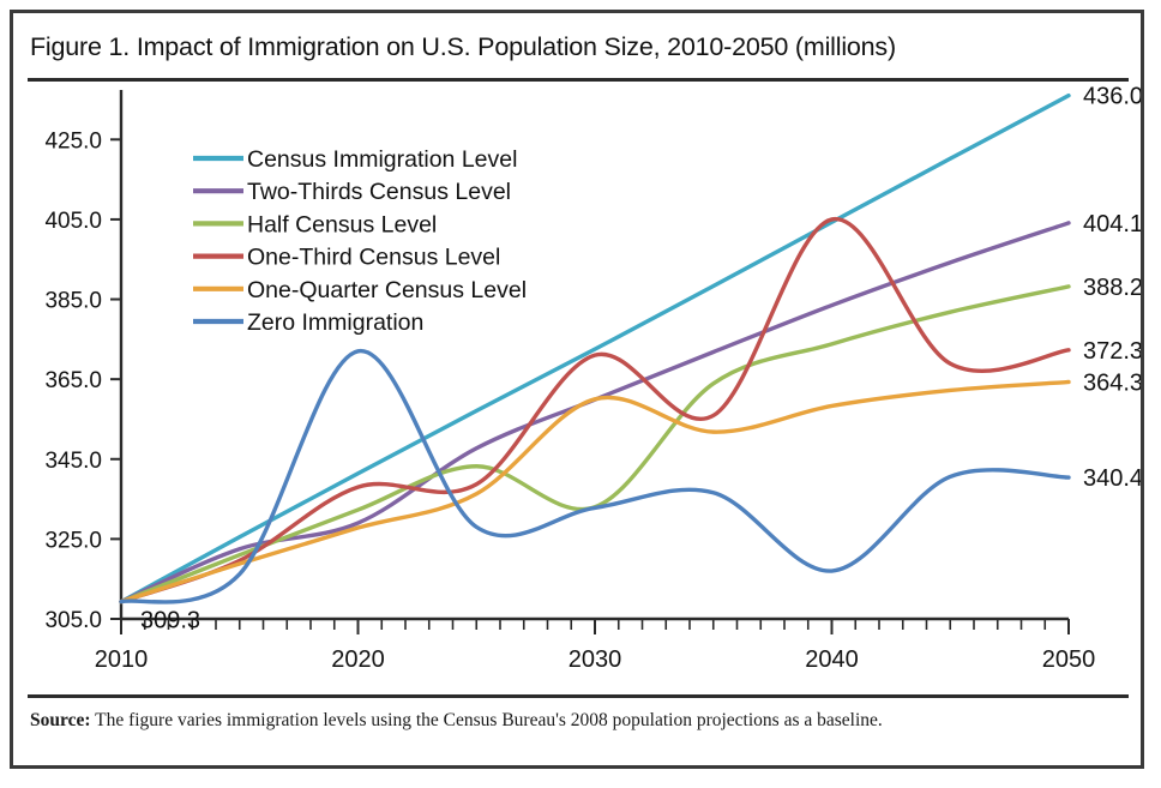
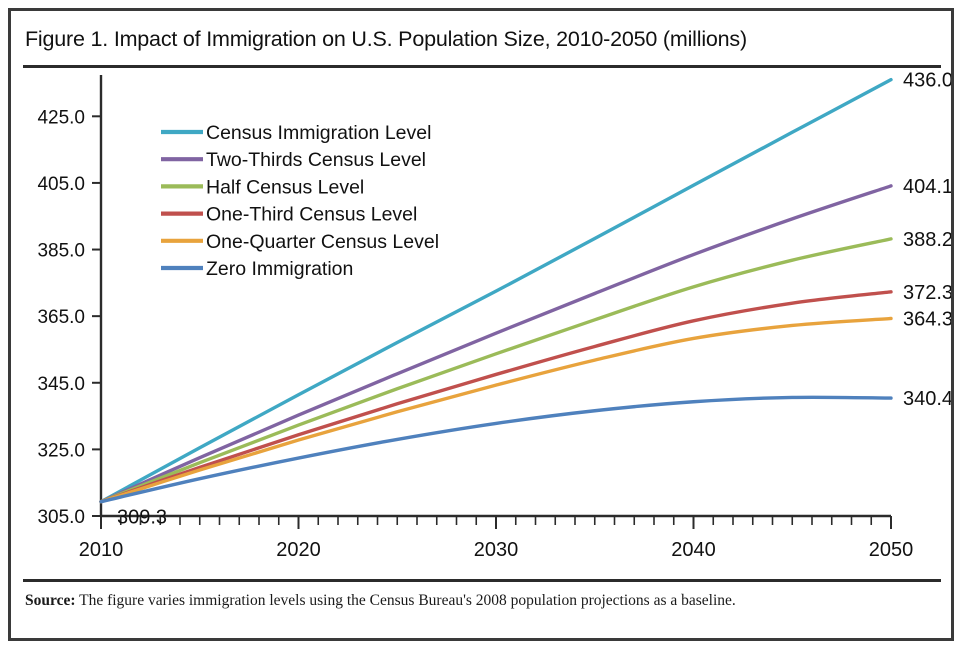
Two-Thirds Census Level/2020: 329 -> 335
One-Third Census Level/2020: 338 -> 329
Zero Immigration/2020: 372 -> 322
Half Census Level/2030: 333 -> 354
One-Third Census Level/2030: 371 -> 348
One-Quarter Census Level/2030: 360 -> 344
One-Third Census Level/2040: 405 -> 364
Zero Immigration/2040: 317 -> 339
